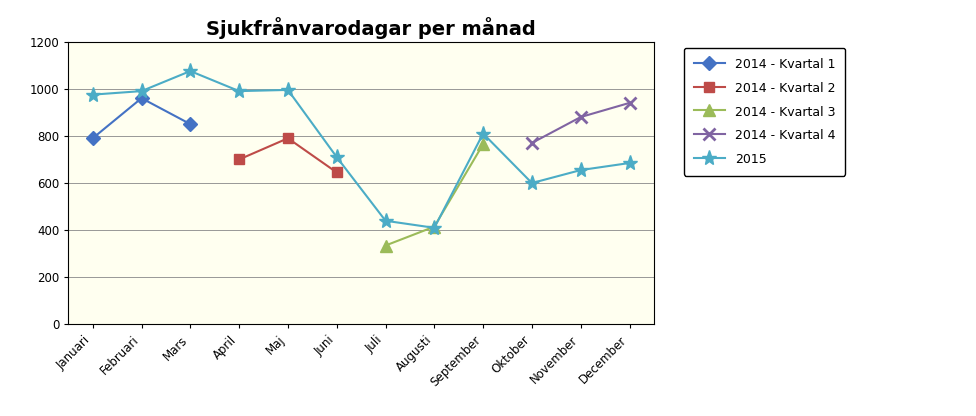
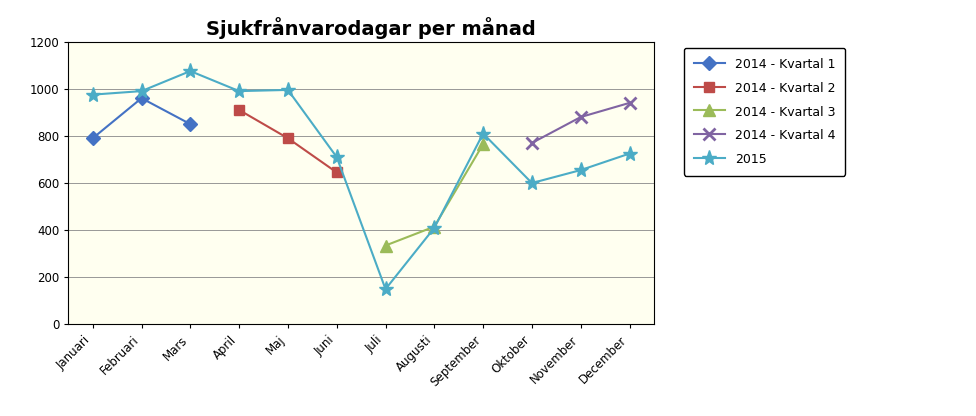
2014 - Kvartal 2/April: 700 -> 910
2015/Juli: 440 -> 150
2015/December: 685 -> 725
